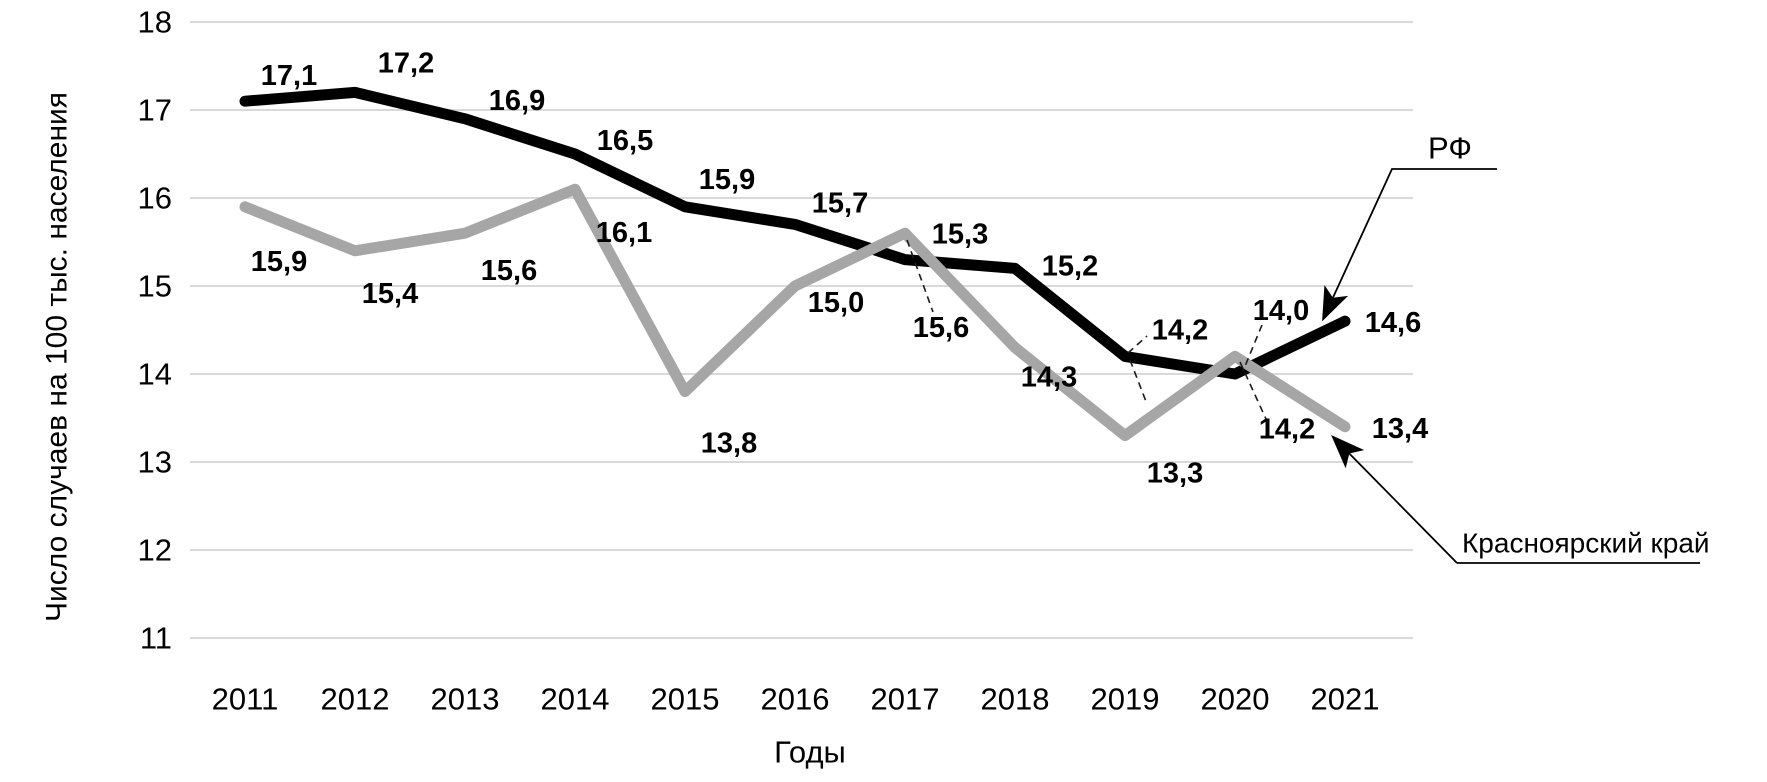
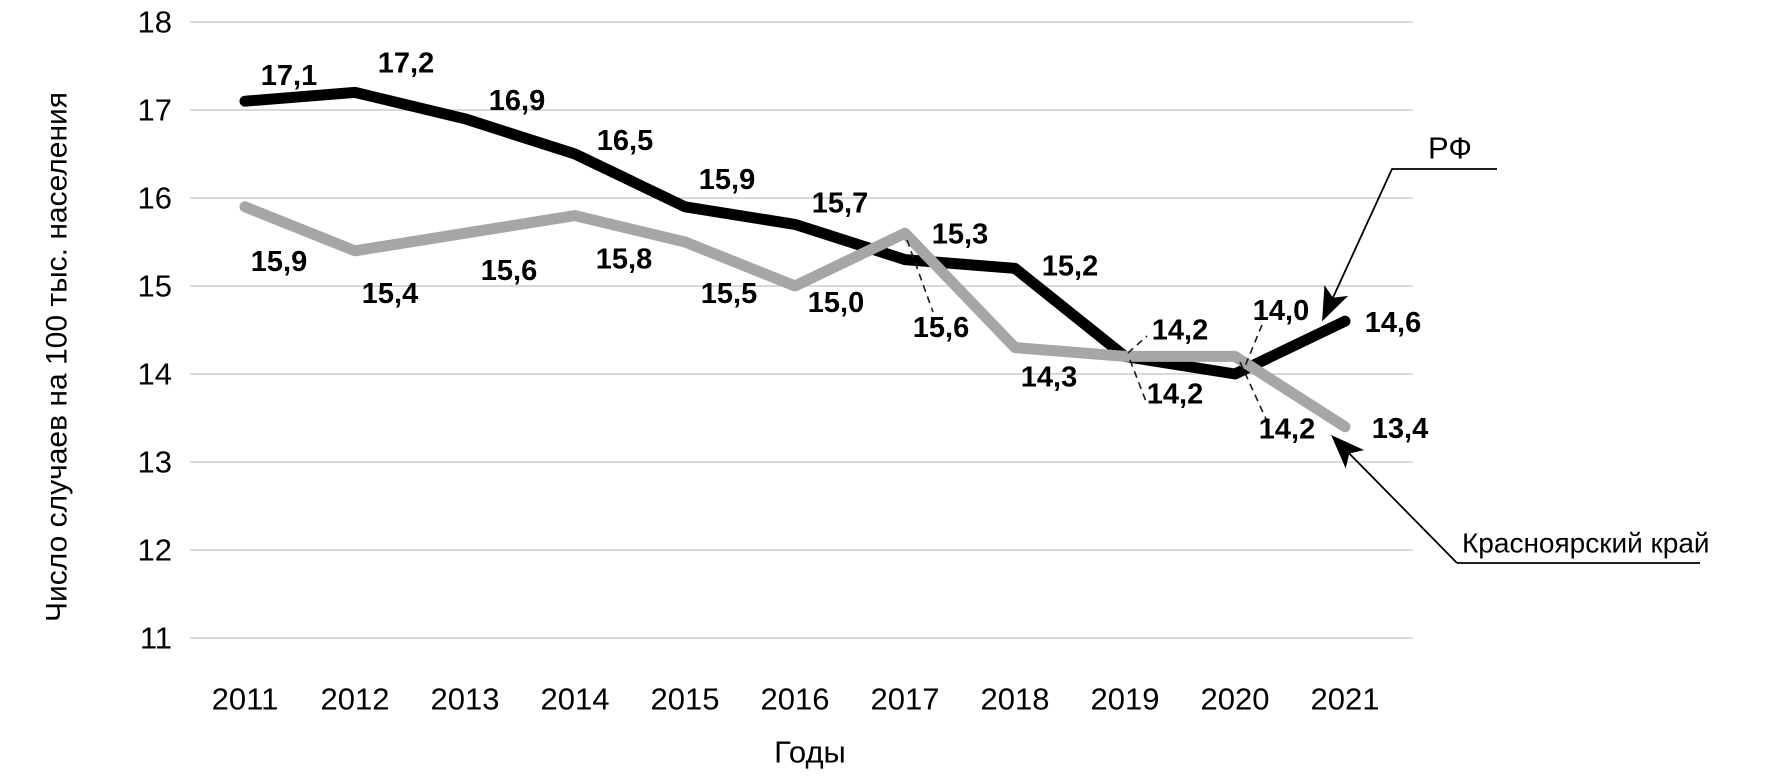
Красноярский край/2014: 16,1 -> 15,8
Красноярский край/2015: 13,8 -> 15,5
Красноярский край/2019: 13,3 -> 14,2
